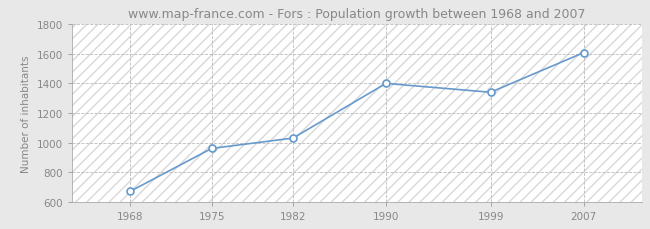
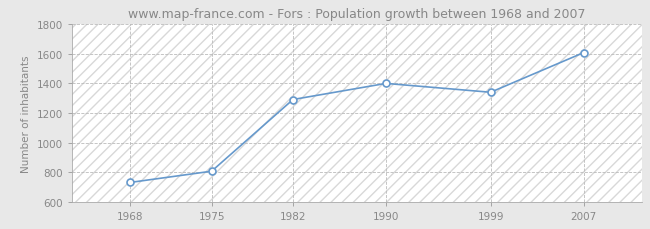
1968: 670 -> 730
1975: 960 -> 810
1982: 1030 -> 1290
